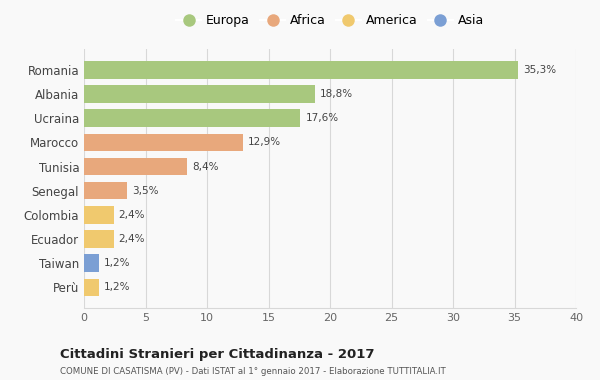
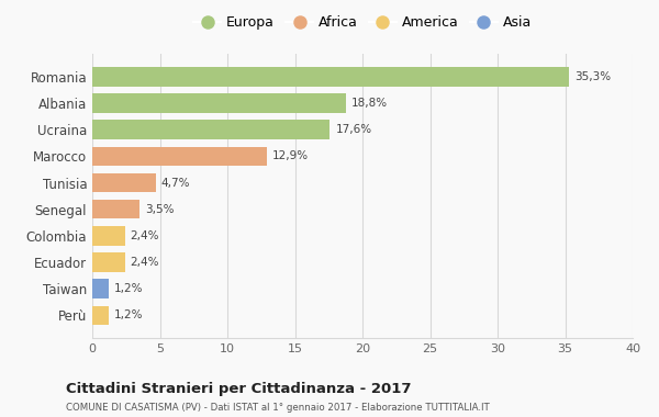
Tunisia: 8,4% -> 4,7%
